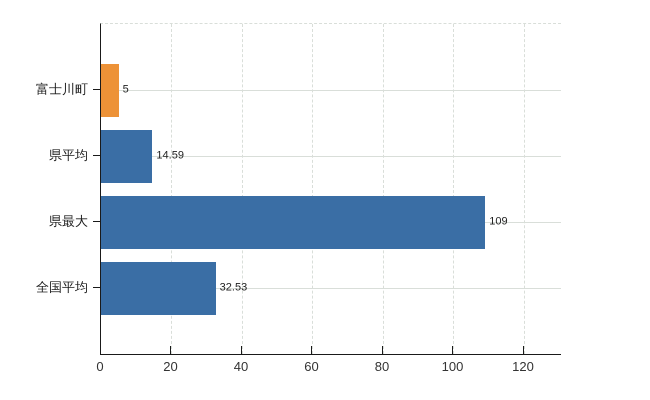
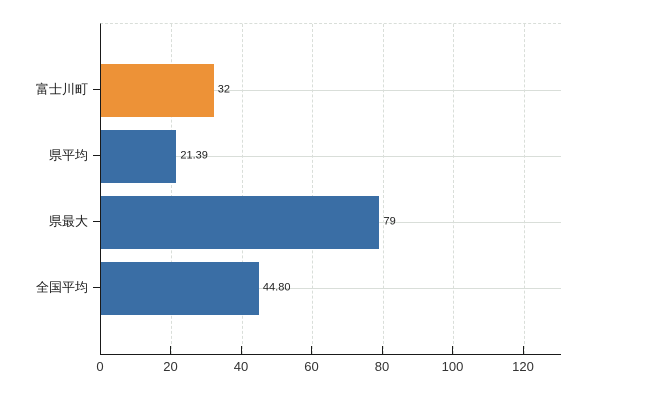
富士川町: 5 -> 32
県平均: 14.59 -> 21.39
県最大: 109 -> 79
全国平均: 32.53 -> 44.80
